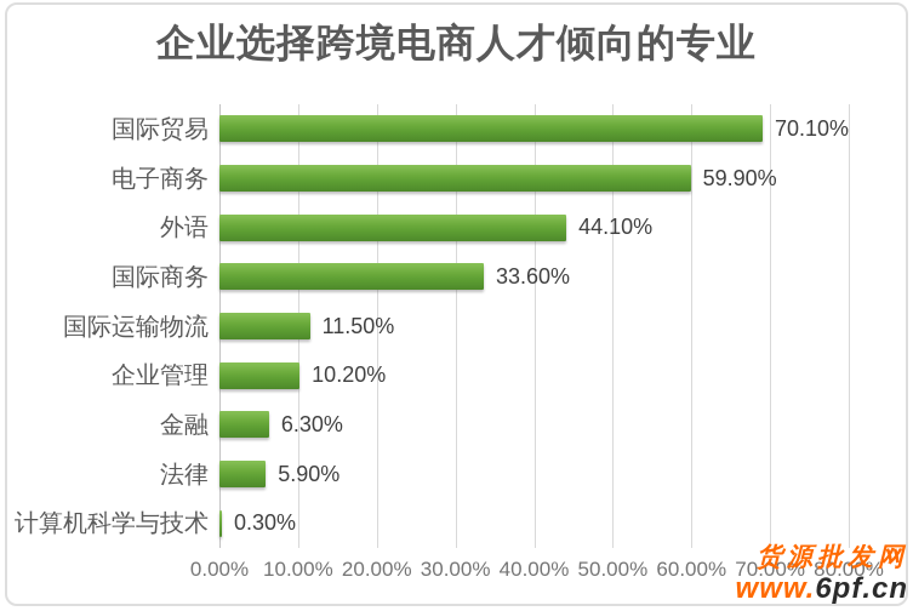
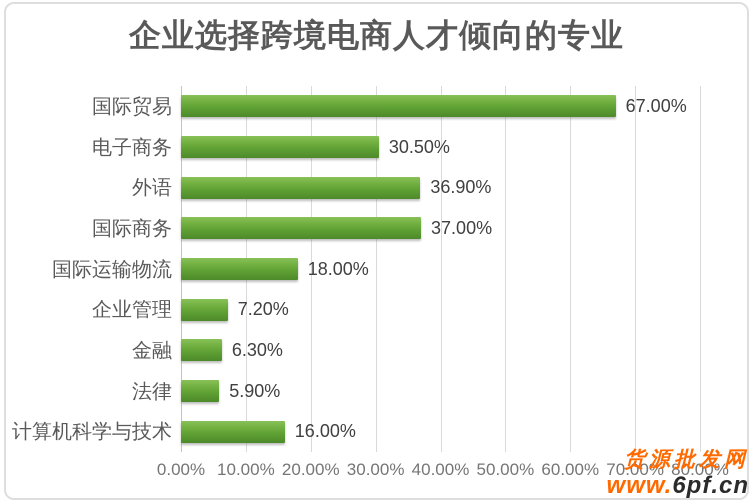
国际贸易: 70.10% -> 67.00%
电子商务: 59.90% -> 30.50%
外语: 44.10% -> 36.90%
国际商务: 33.60% -> 37.00%
国际运输物流: 11.50% -> 18.00%
企业管理: 10.20% -> 7.20%
计算机科学与技术: 0.30% -> 16.00%
